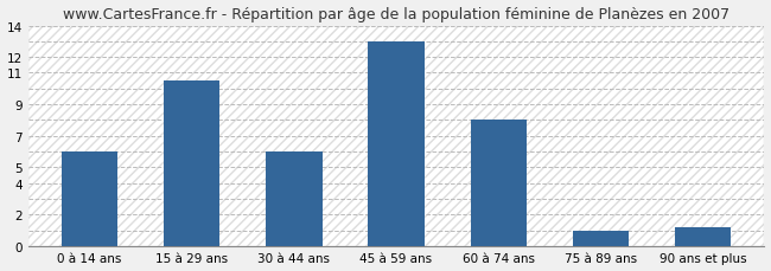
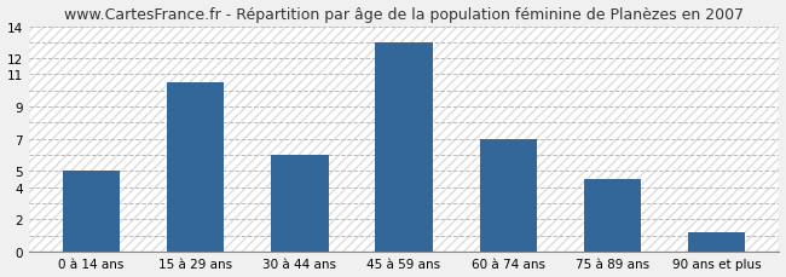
0 à 14 ans: 6.0 -> 5.0
60 à 74 ans: 8.0 -> 7.0
75 à 89 ans: 1.0 -> 4.5
